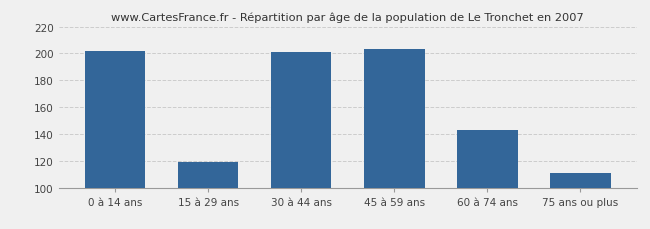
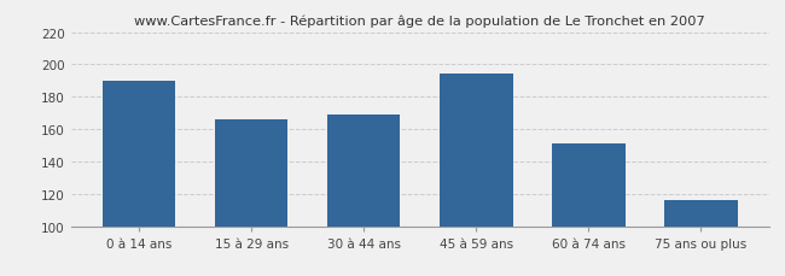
0 à 14 ans: 202 -> 190
15 à 29 ans: 119 -> 166
30 à 44 ans: 201 -> 169
45 à 59 ans: 203 -> 194
60 à 74 ans: 143 -> 151
75 ans ou plus: 111 -> 116
